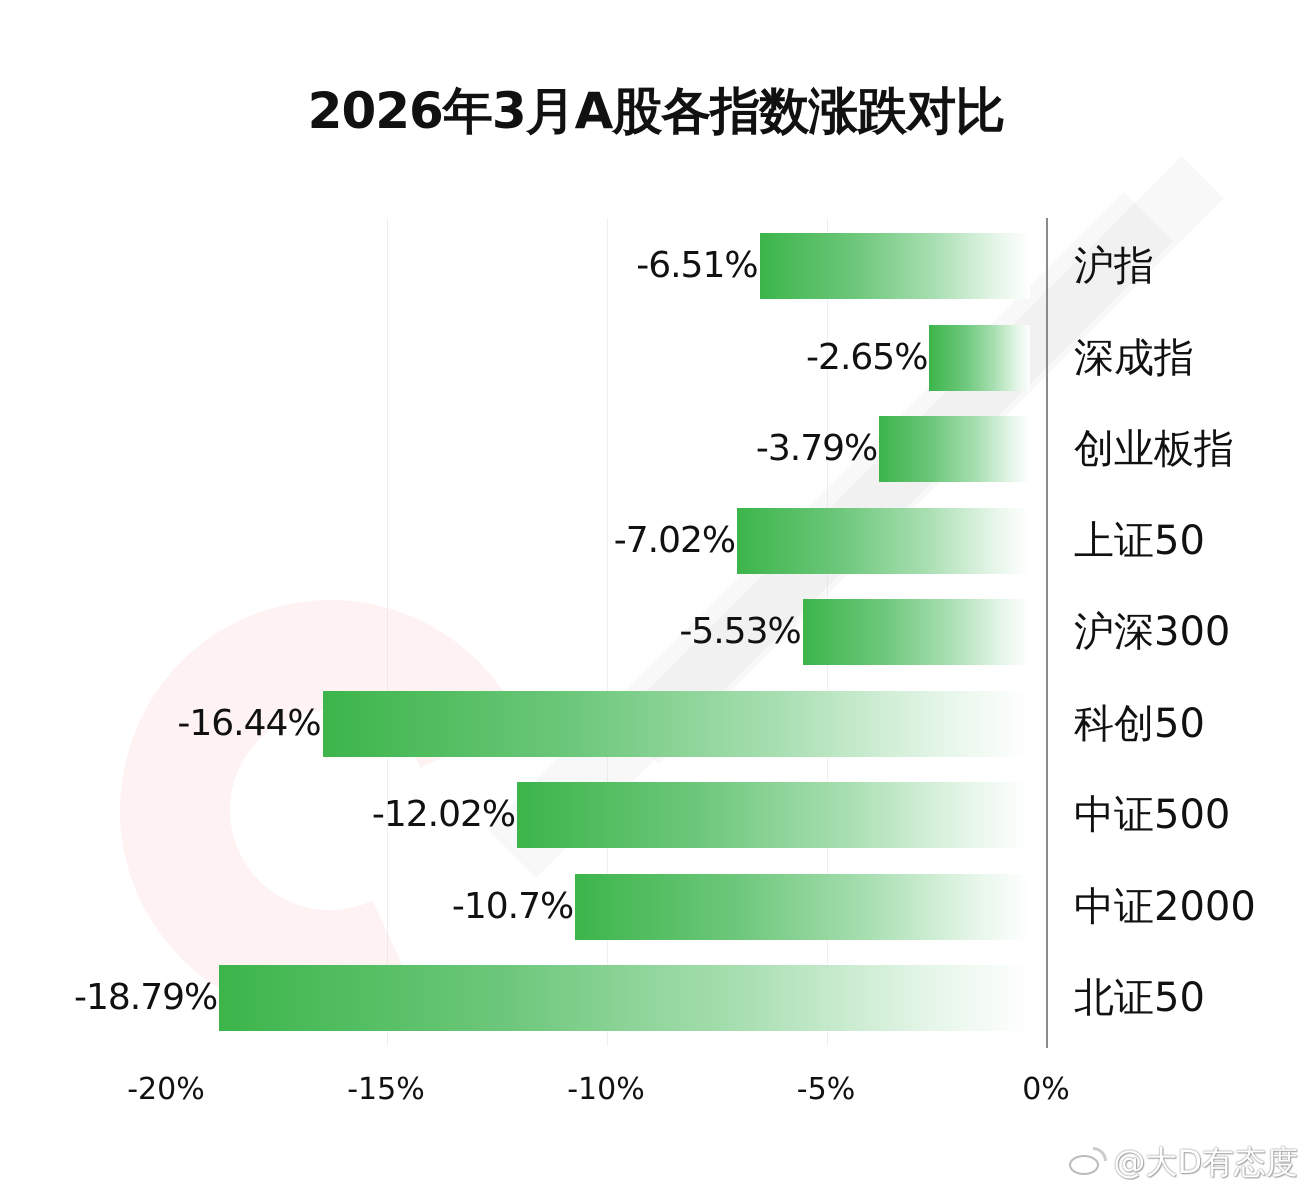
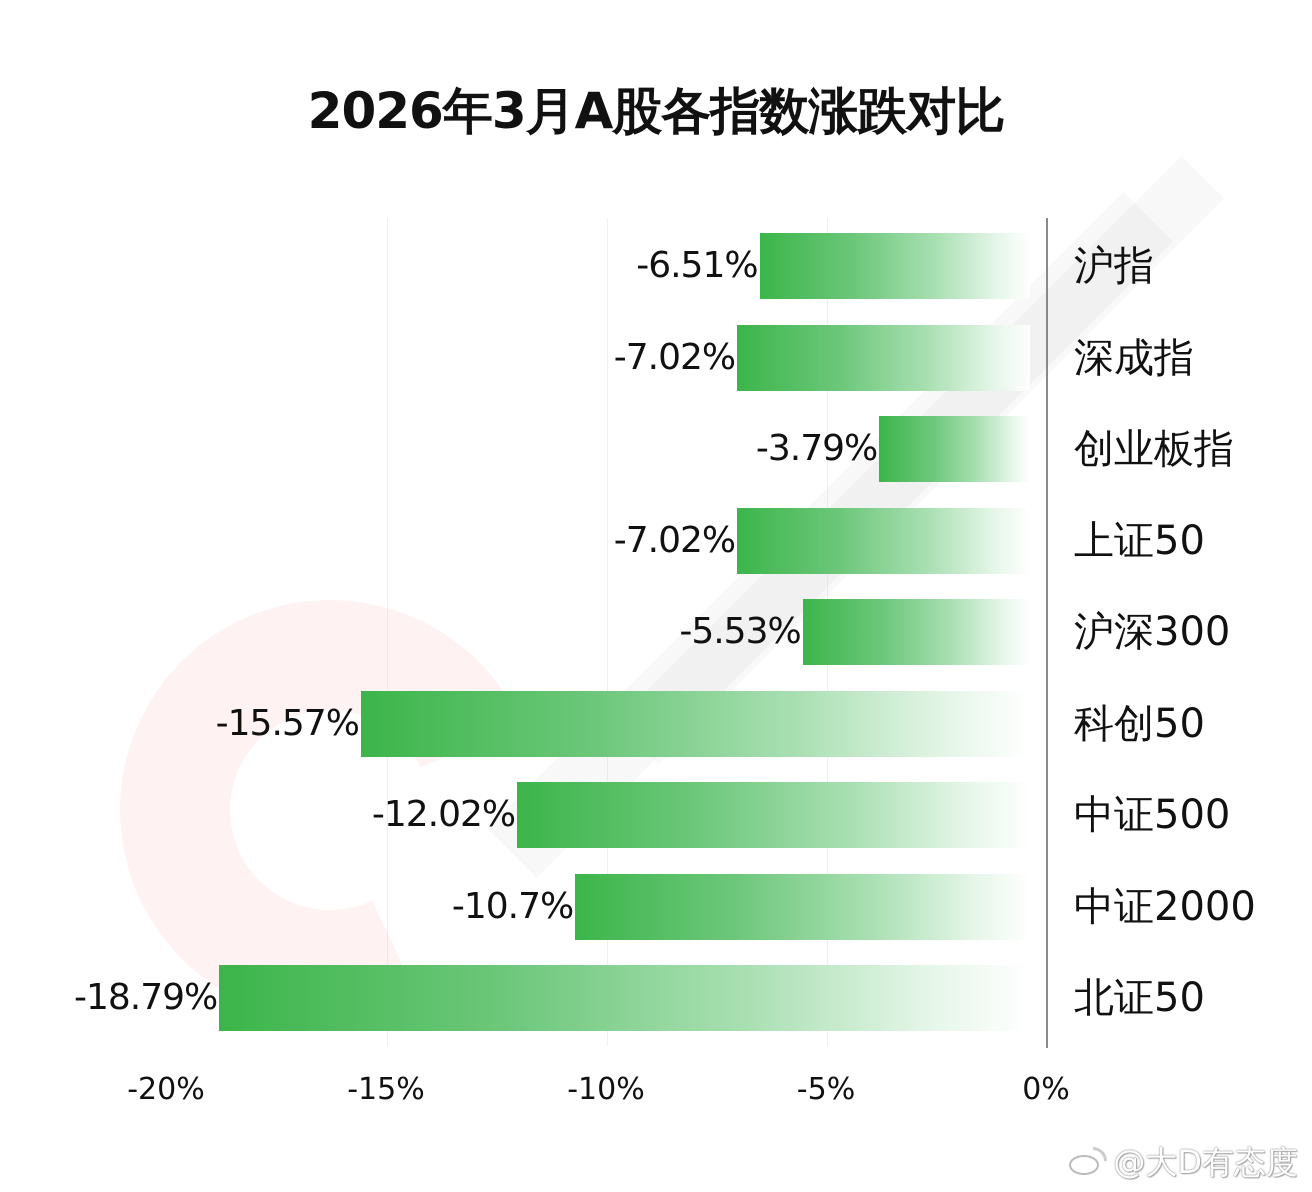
深成指: -2.65% -> -7.02%
科创50: -16.44% -> -15.57%
